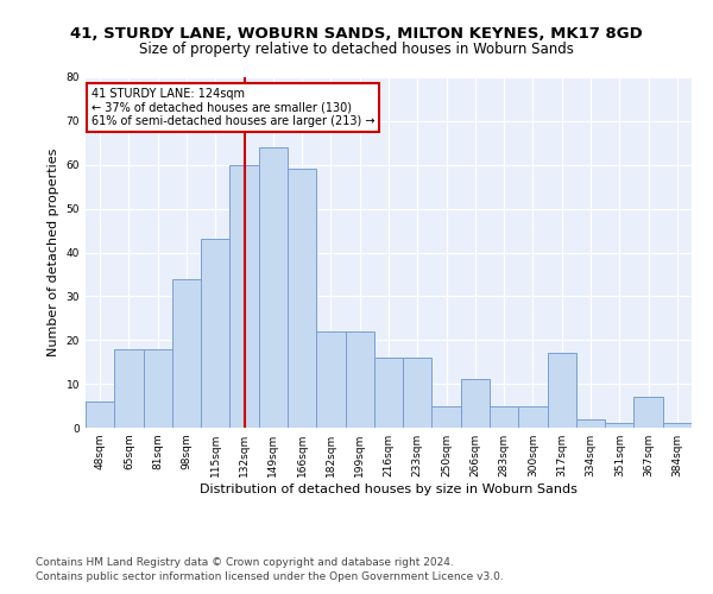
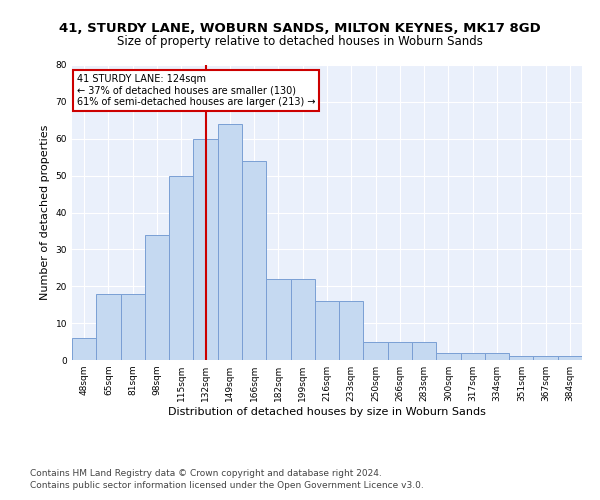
115sqm: 43 -> 50
166sqm: 59 -> 54
266sqm: 11 -> 5
300sqm: 5 -> 2
317sqm: 17 -> 2
367sqm: 7 -> 1
